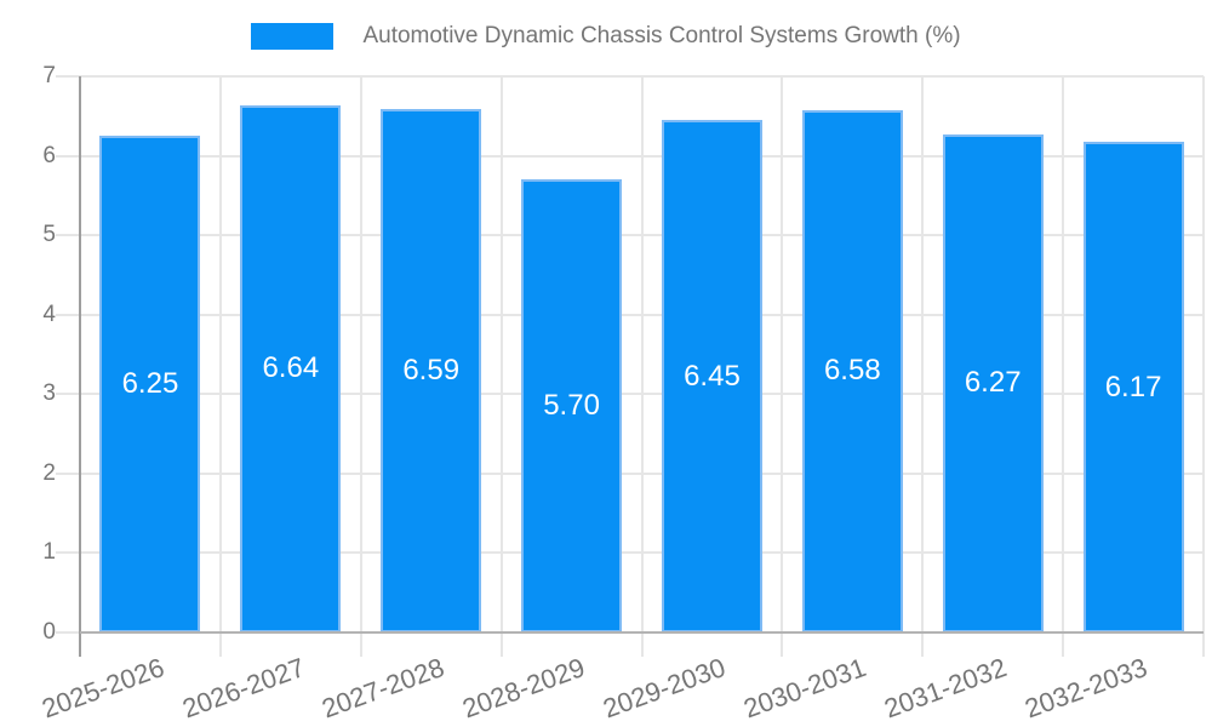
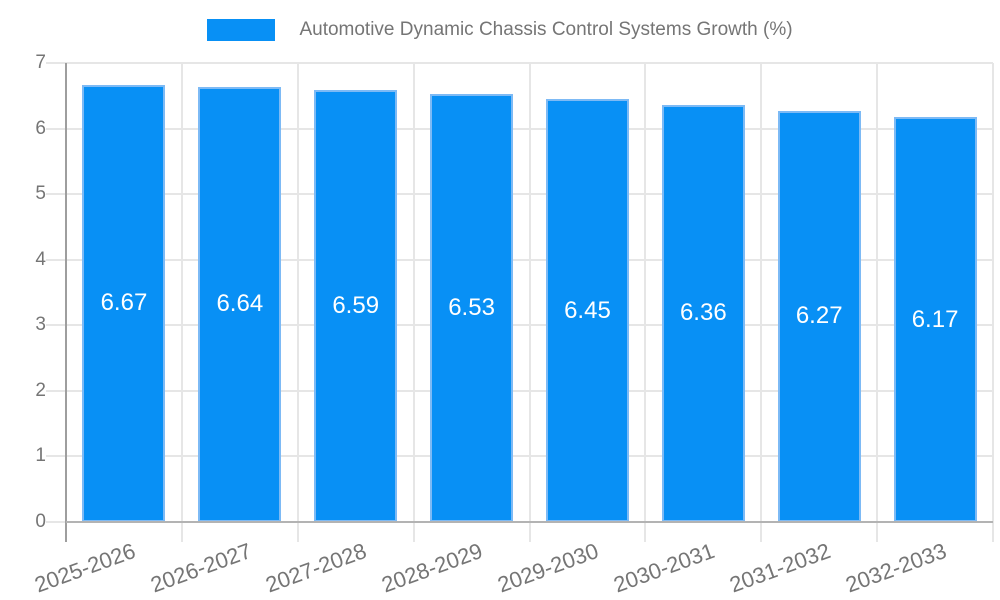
2025-2026: 6.25 -> 6.67
2028-2029: 5.70 -> 6.53
2030-2031: 6.58 -> 6.36
